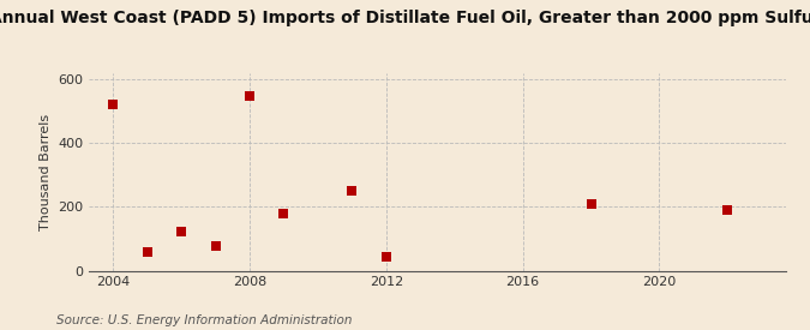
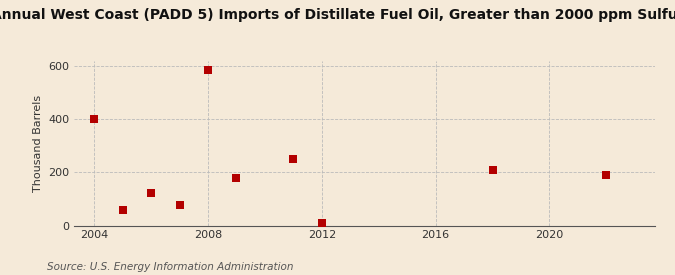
2004: 520 -> 400
2008: 545 -> 585
2012: 45 -> 10
